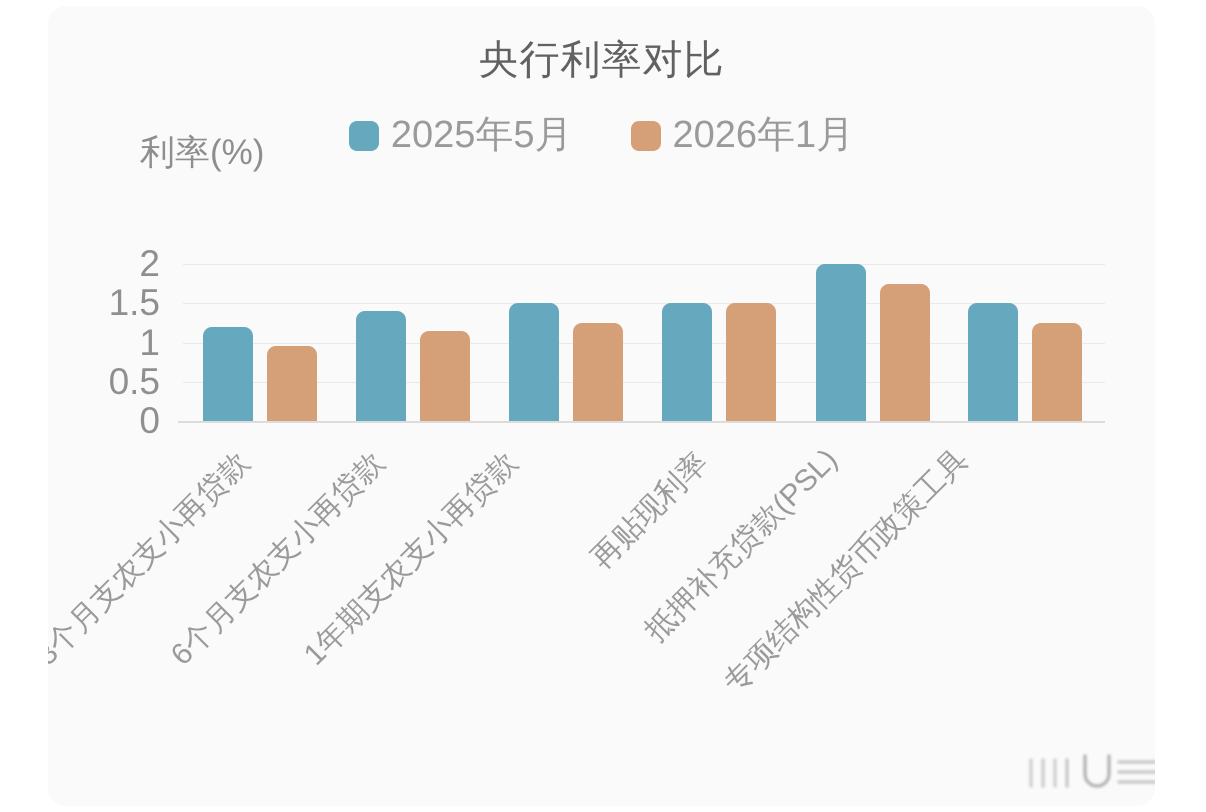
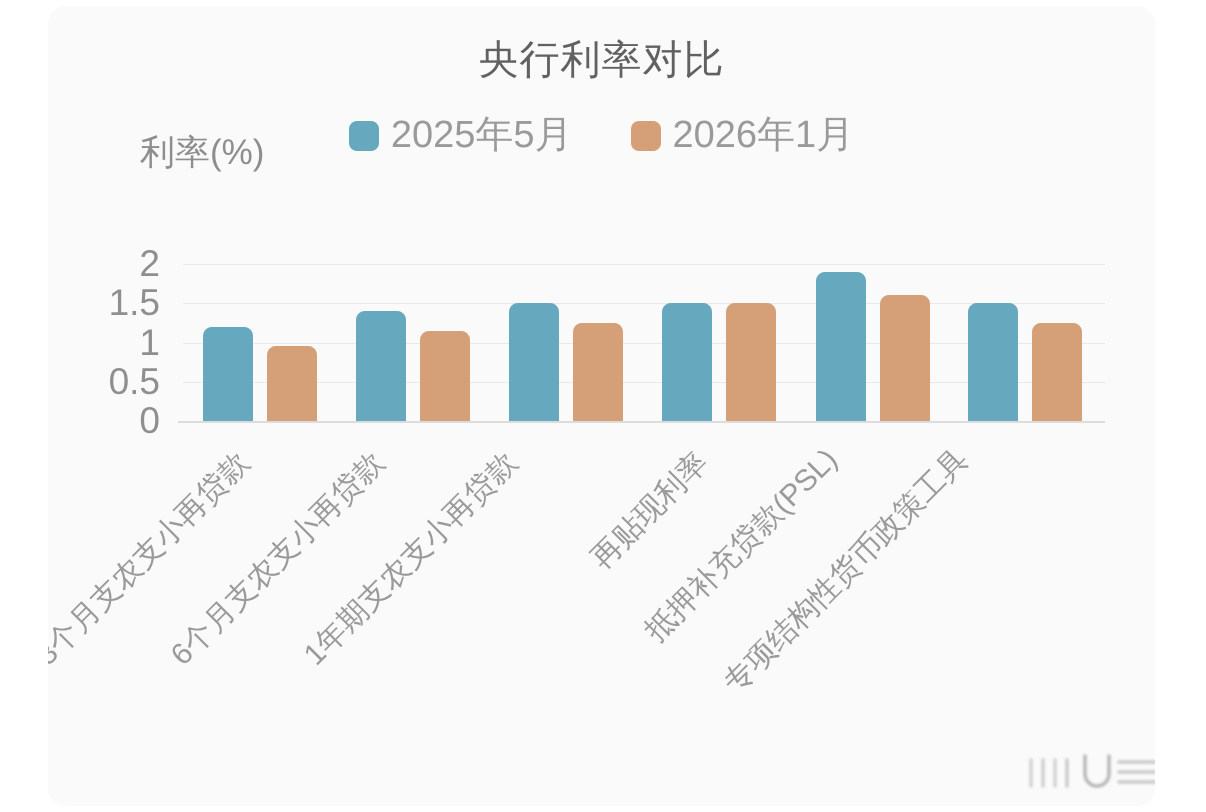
2025年5月/抵押补充贷款(PSL): 2.0 -> 1.9
2026年1月/抵押补充贷款(PSL): 1.8 -> 1.6
